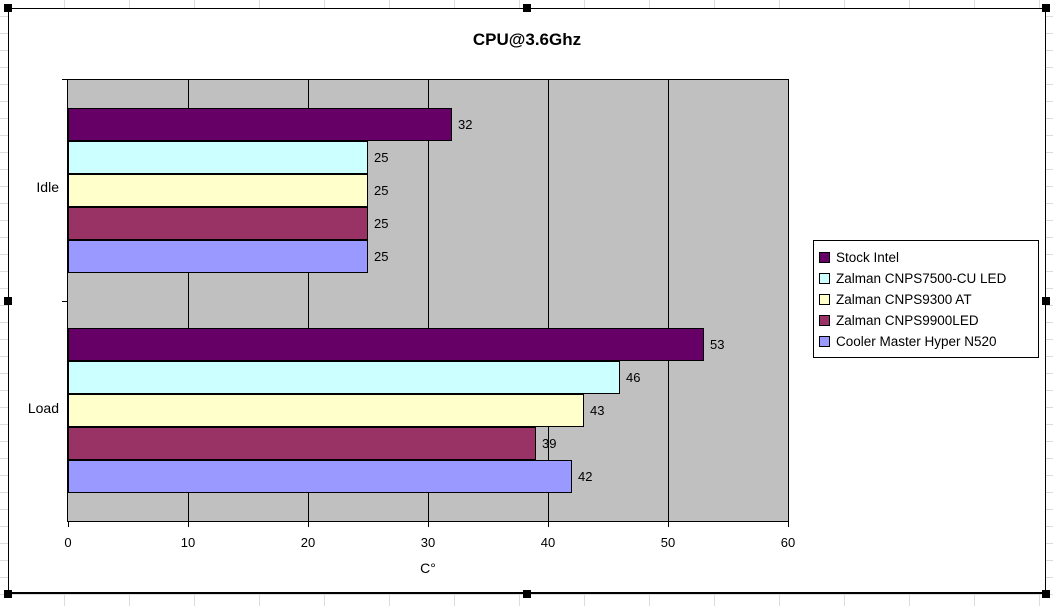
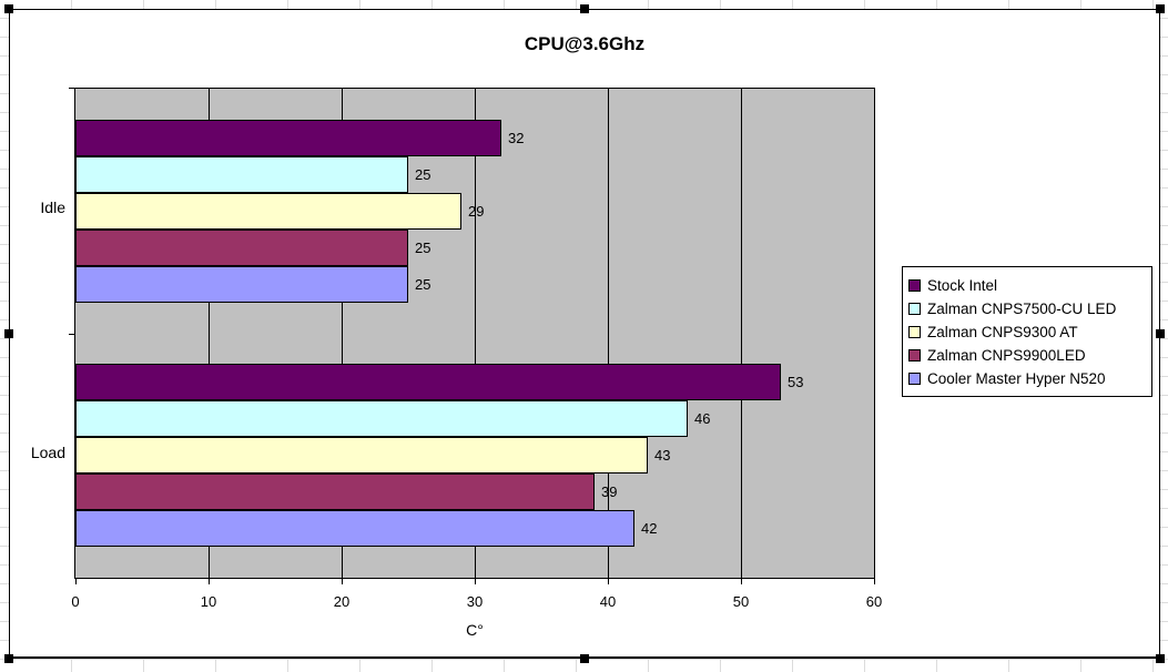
Zalman CNPS9300 AT/Idle: 25 -> 29
